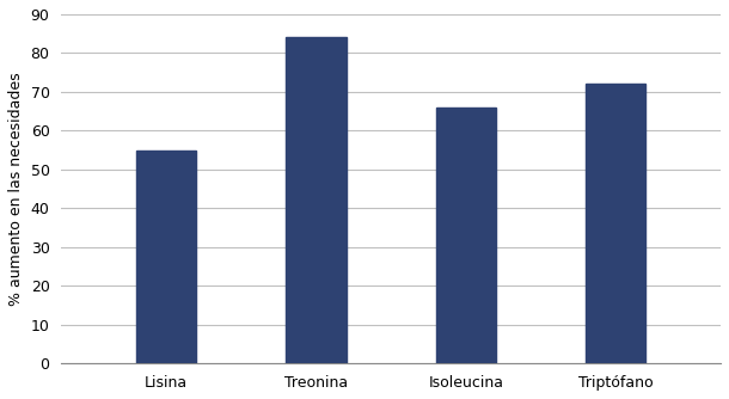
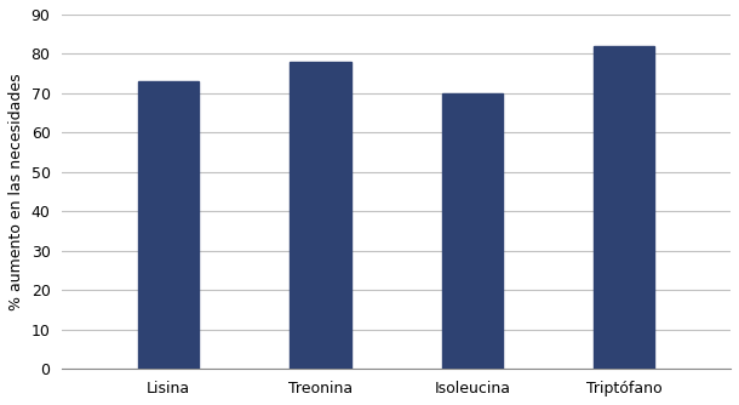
Lisina: 55 -> 73
Treonina: 84 -> 78
Isoleucina: 66 -> 70
Triptófano: 72 -> 82
